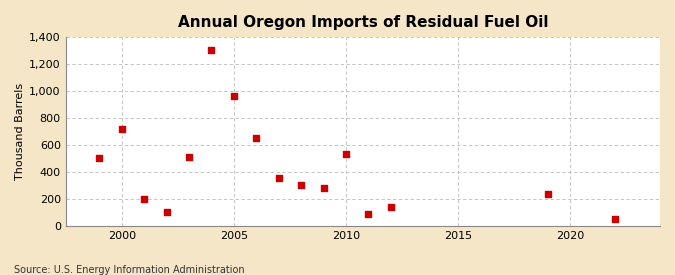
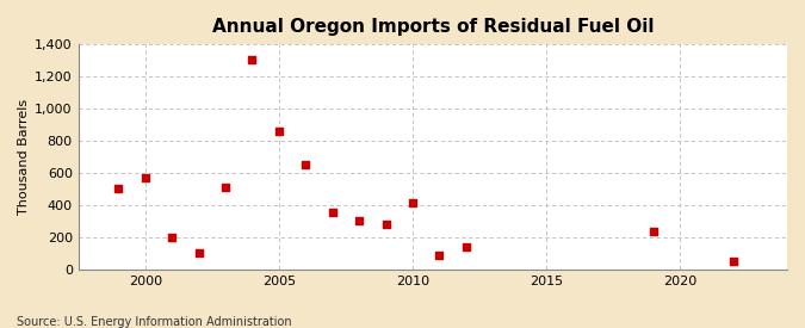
2000: 720 -> 570
2005: 960 -> 860
2010: 530 -> 420
